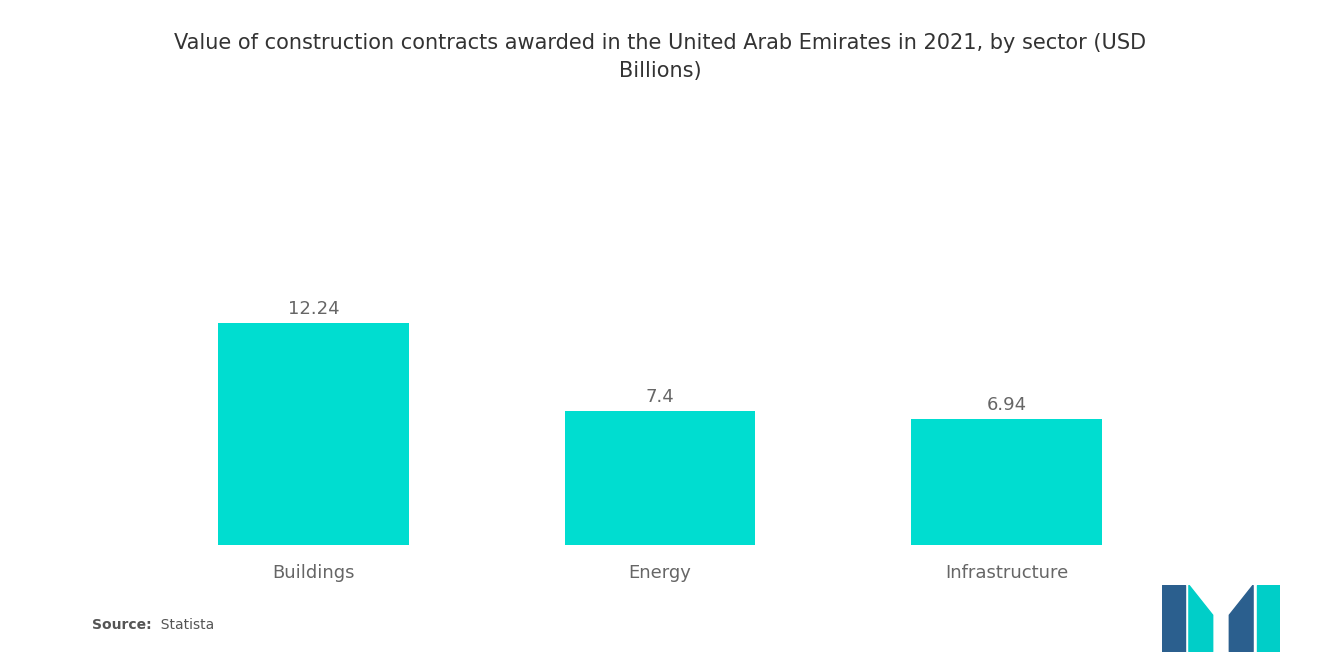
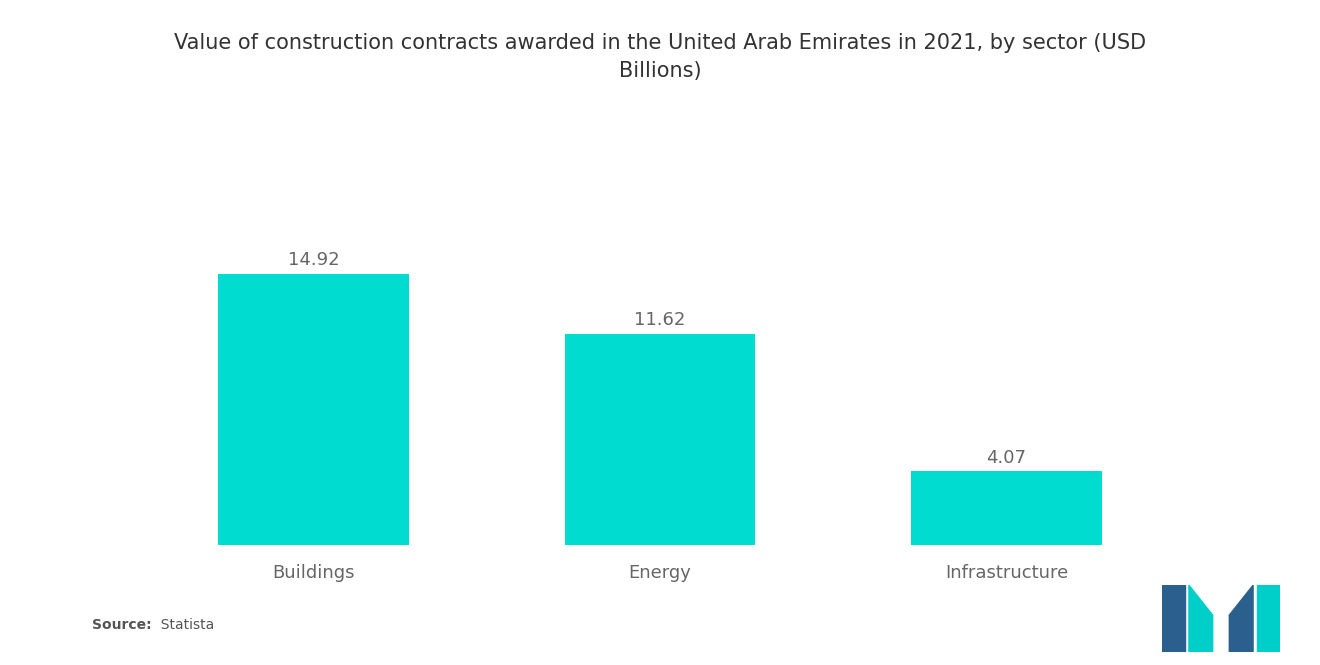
Buildings: 12.24 -> 14.92
Energy: 7.4 -> 11.62
Infrastructure: 6.94 -> 4.07
